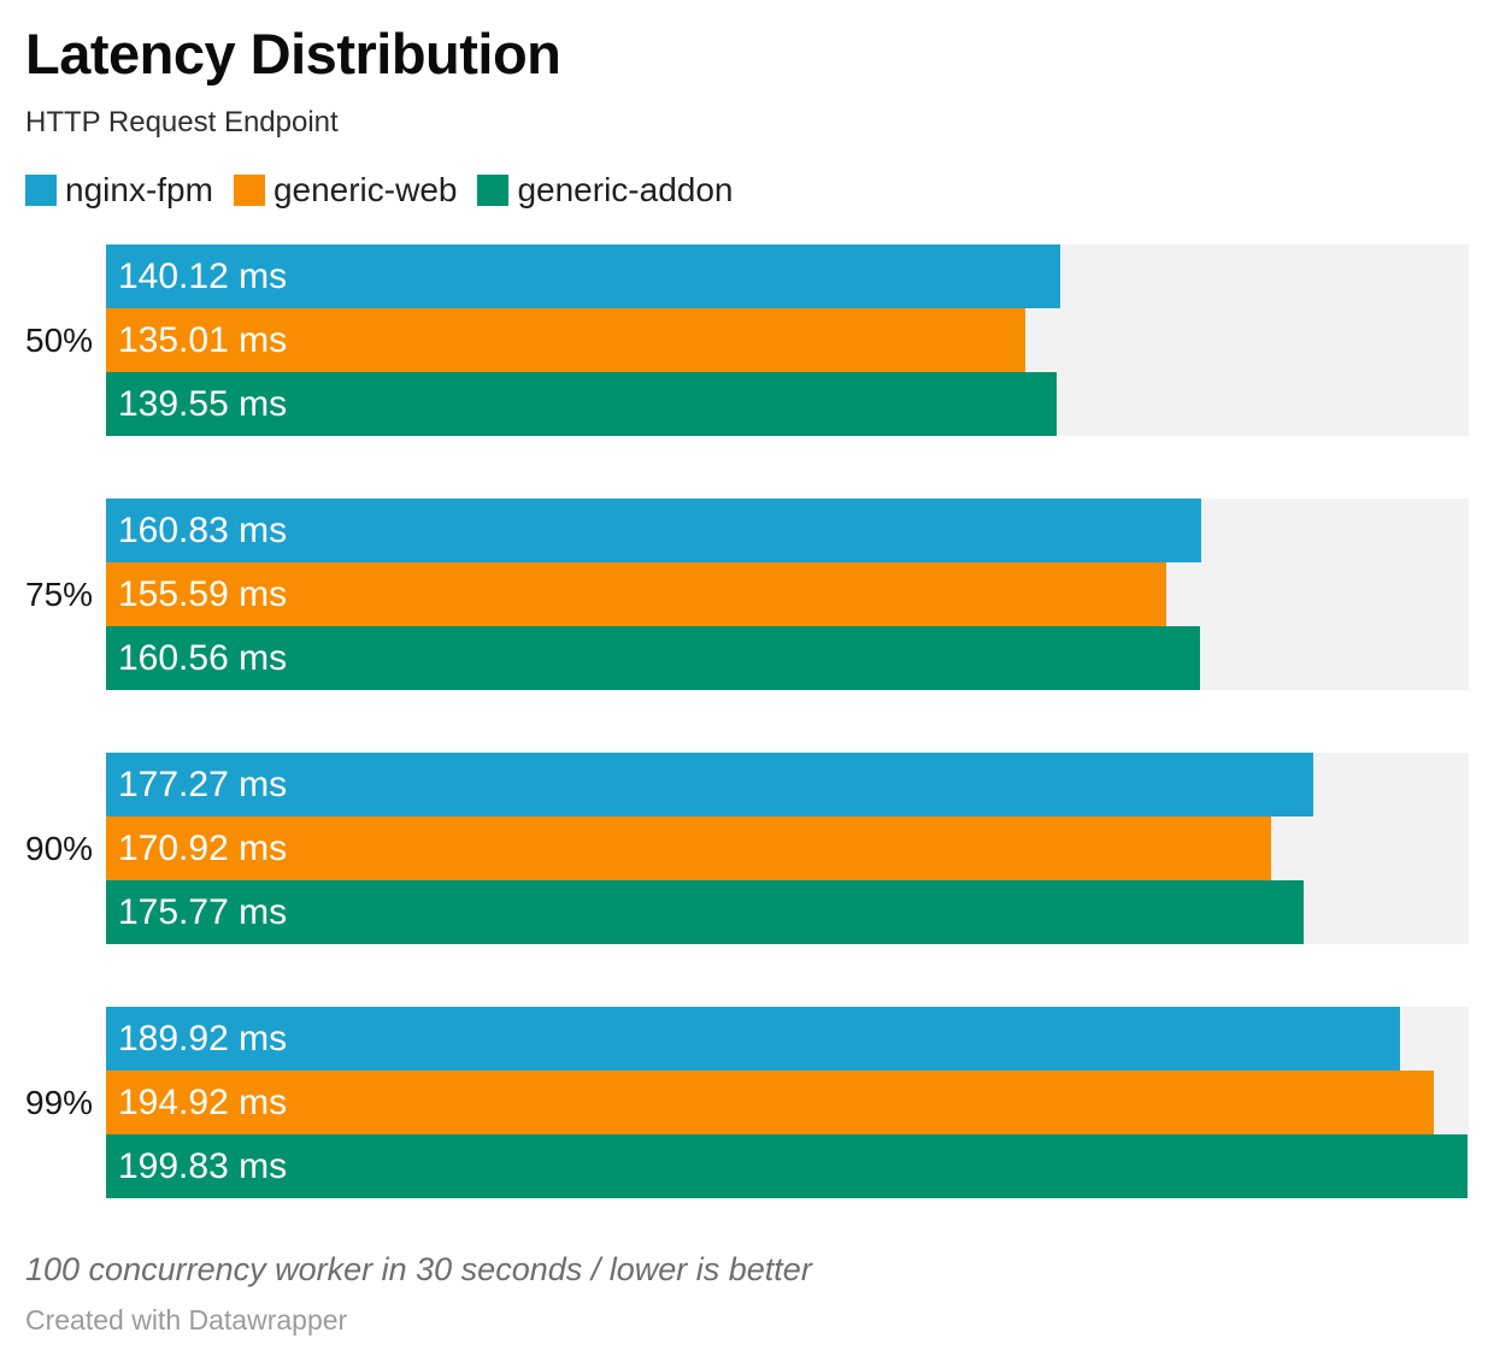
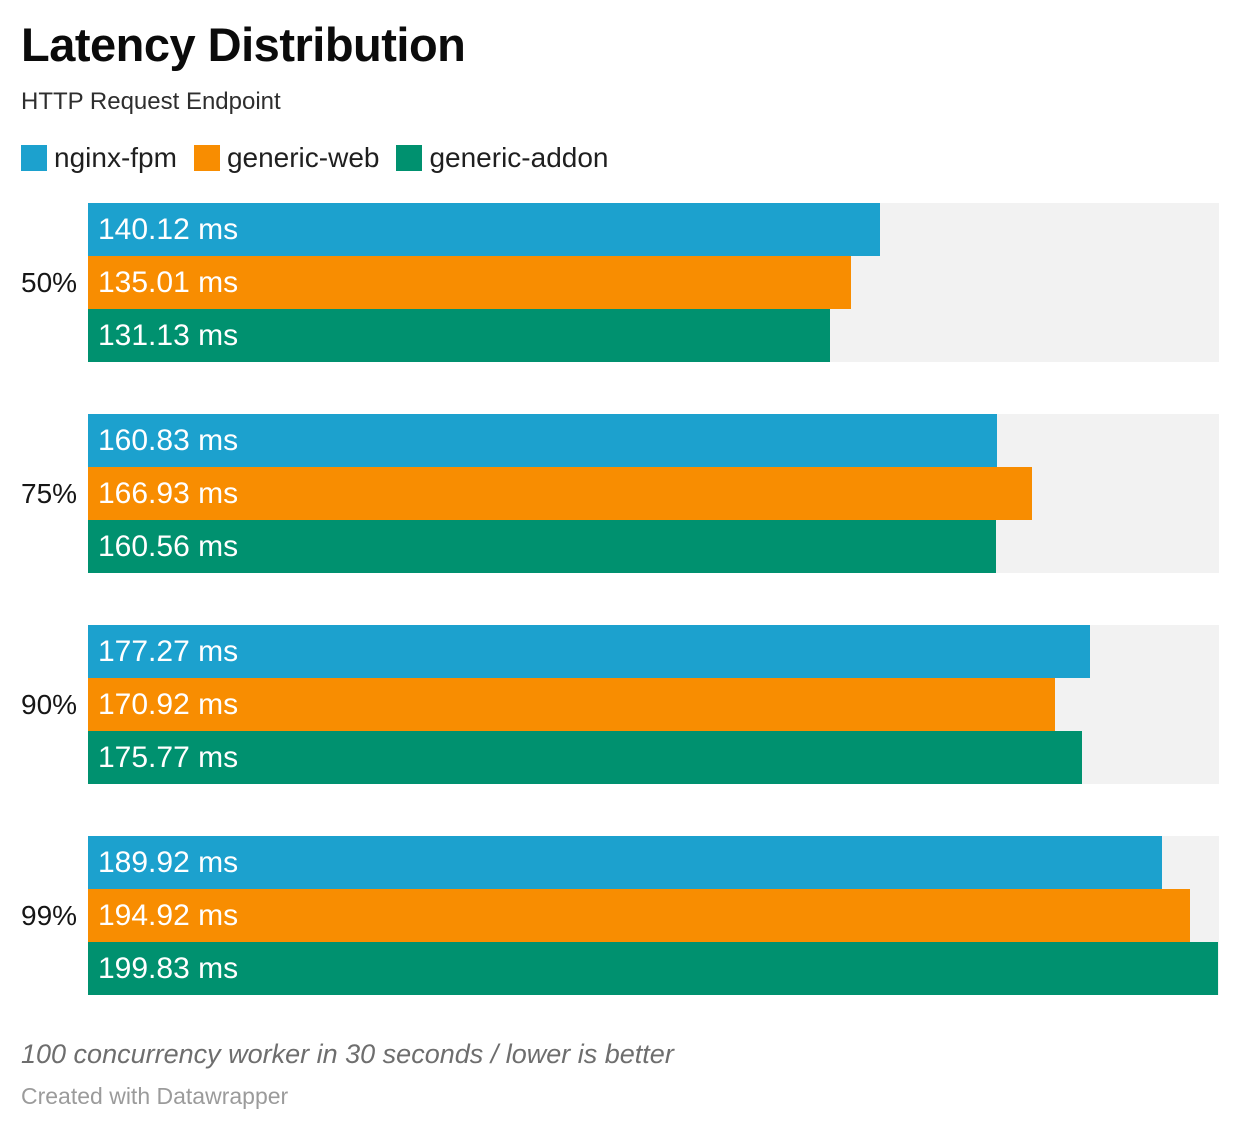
generic-addon/50%: 139.55 -> 131.13
generic-web/75%: 155.59 -> 166.93
